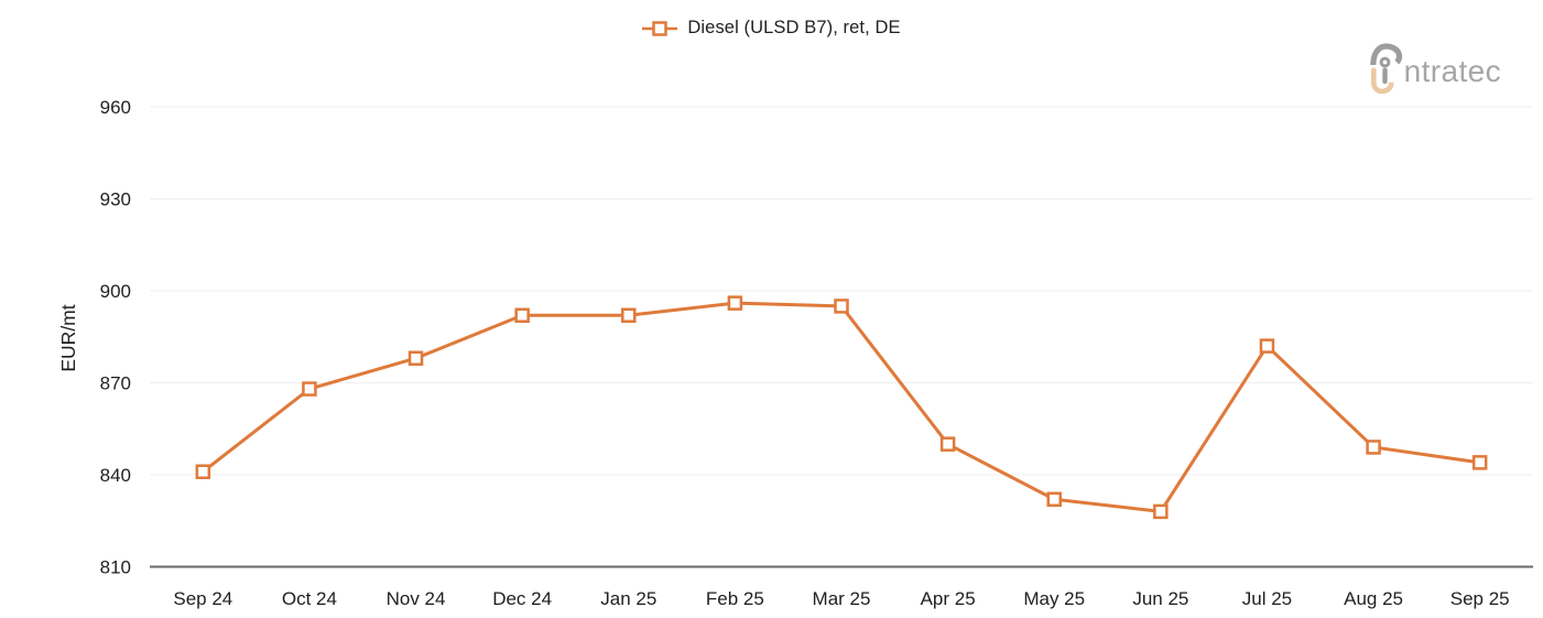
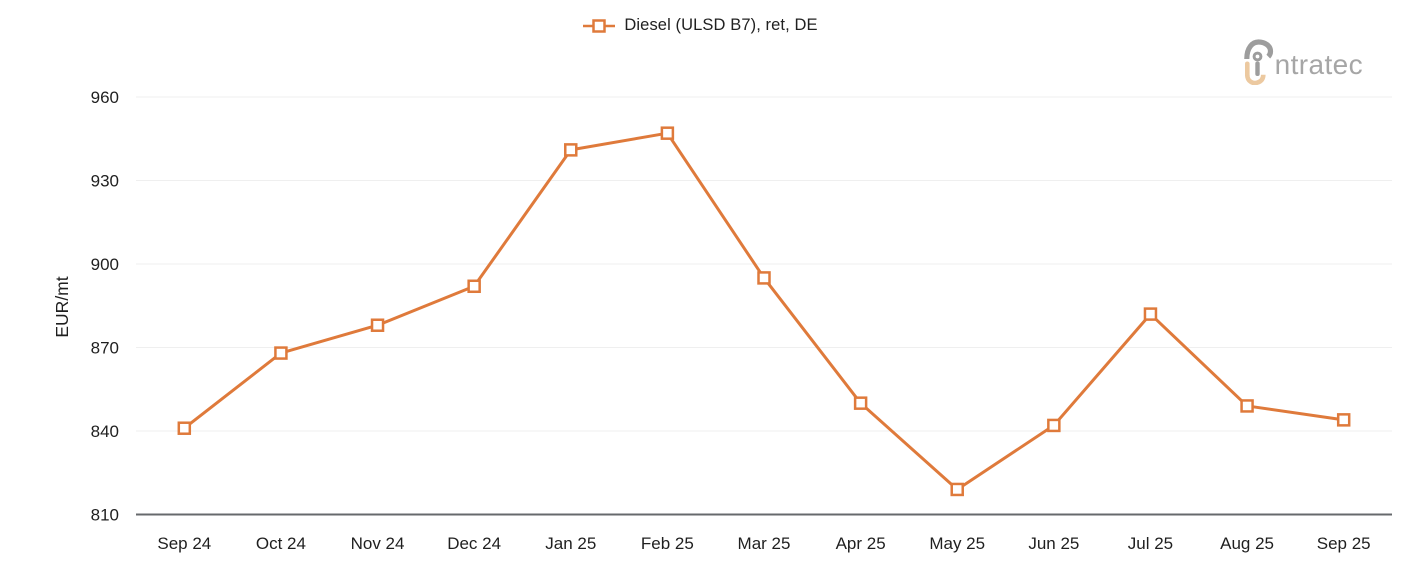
Jan 25: 892 -> 941
Feb 25: 896 -> 947
May 25: 832 -> 819
Jun 25: 828 -> 842
